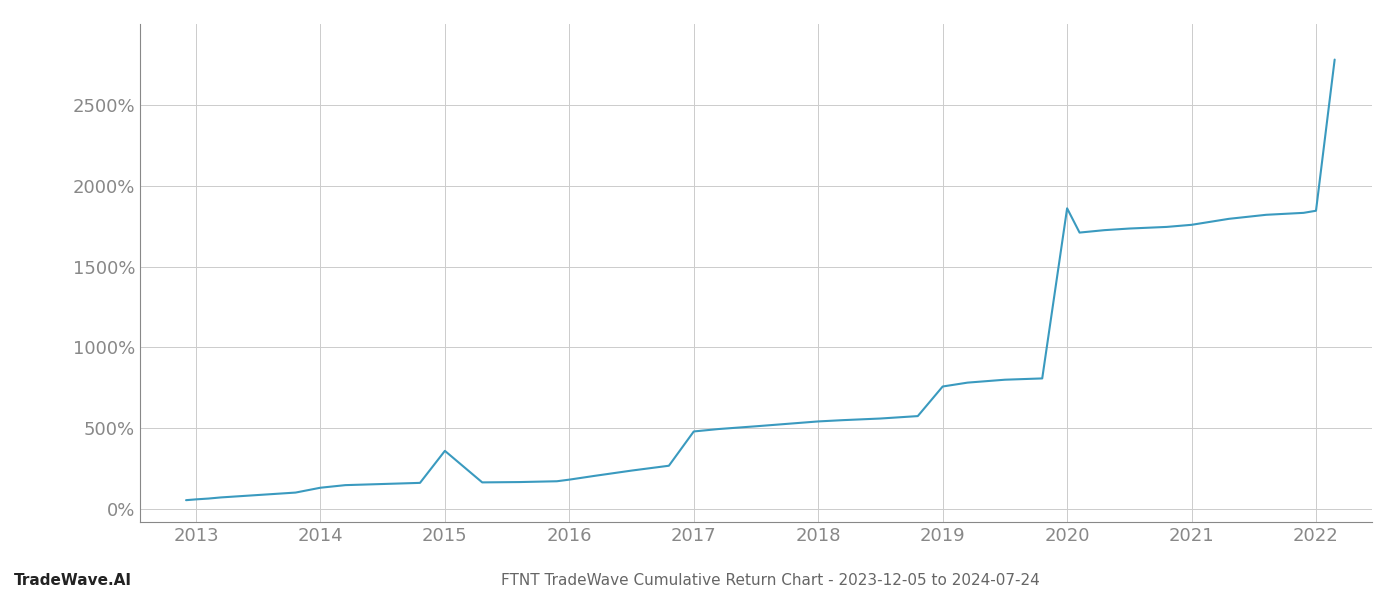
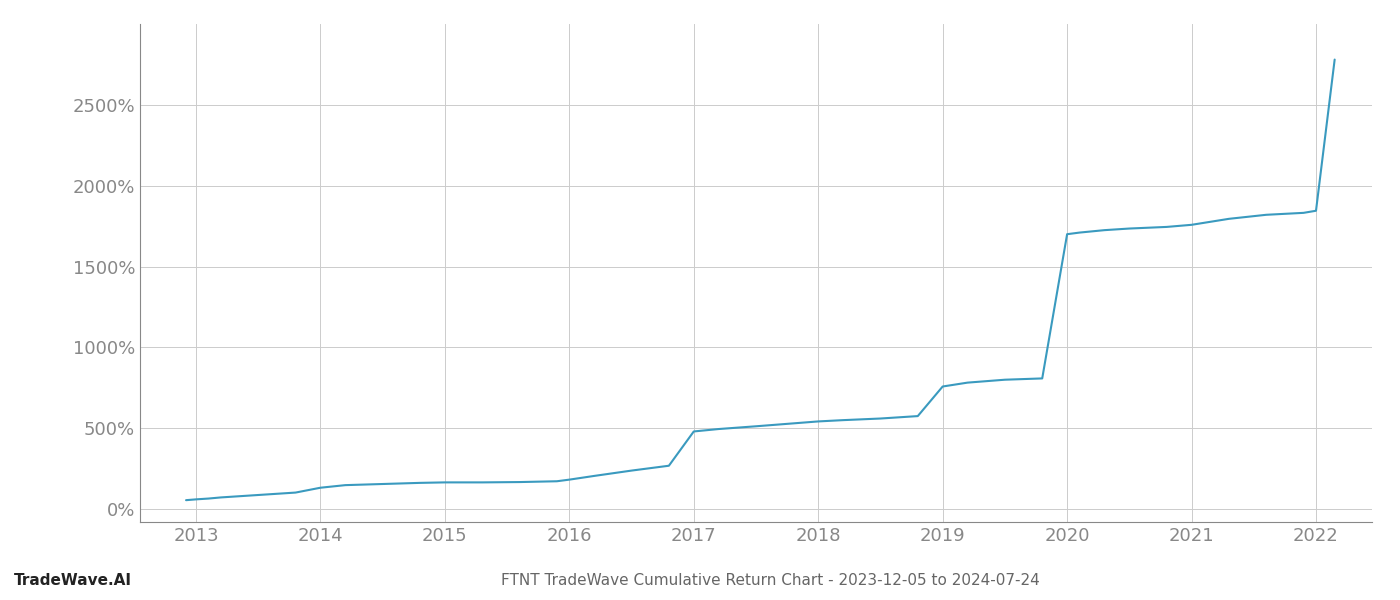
2015: 360% -> 160%
2020: 1860% -> 1700%
